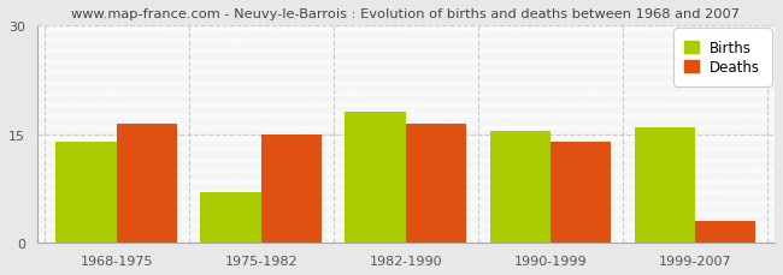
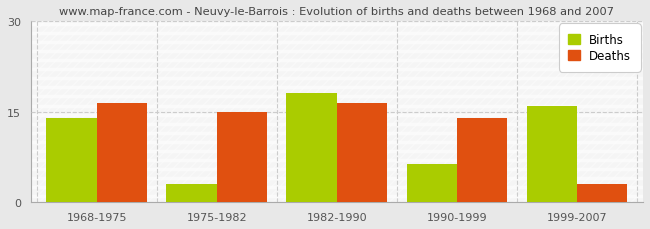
Births/1975-1982: 7.0 -> 3.0
Births/1990-1999: 15.5 -> 6.4
